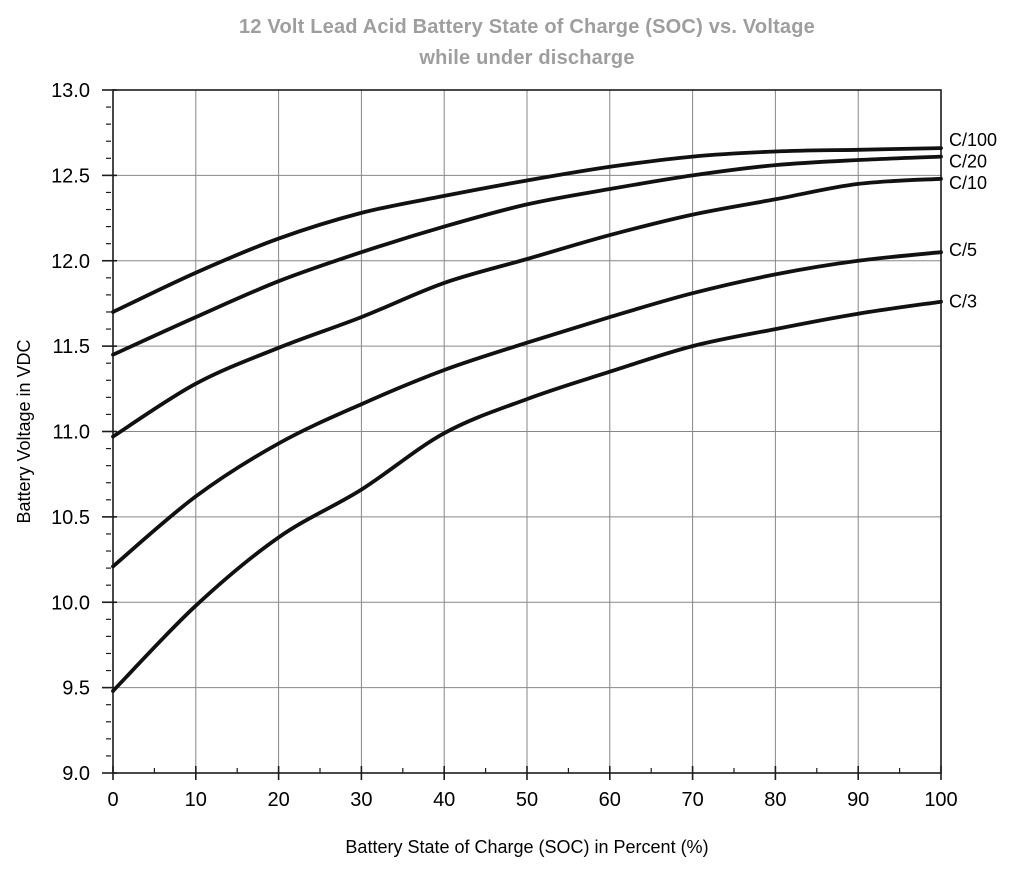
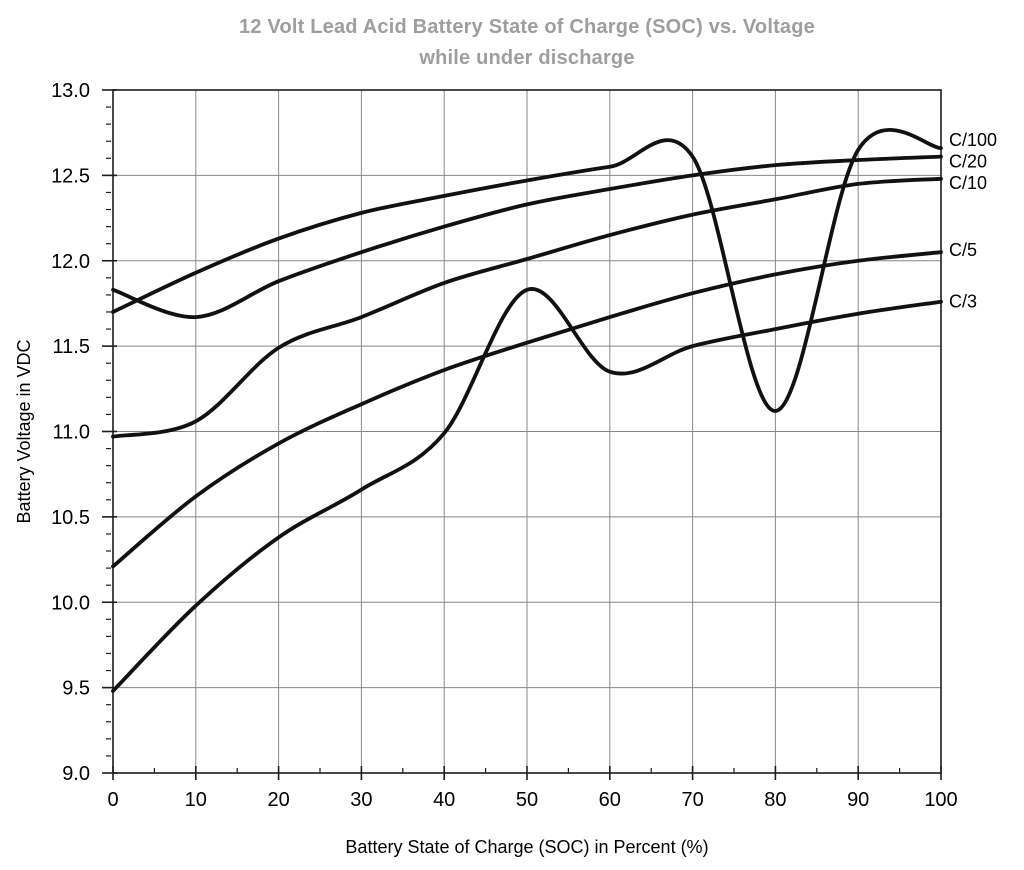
C/20/0: 11.45 -> 11.83
C/10/10: 11.28 -> 11.06
C/3/50: 11.19 -> 11.83
C/100/80: 12.64 -> 11.12
